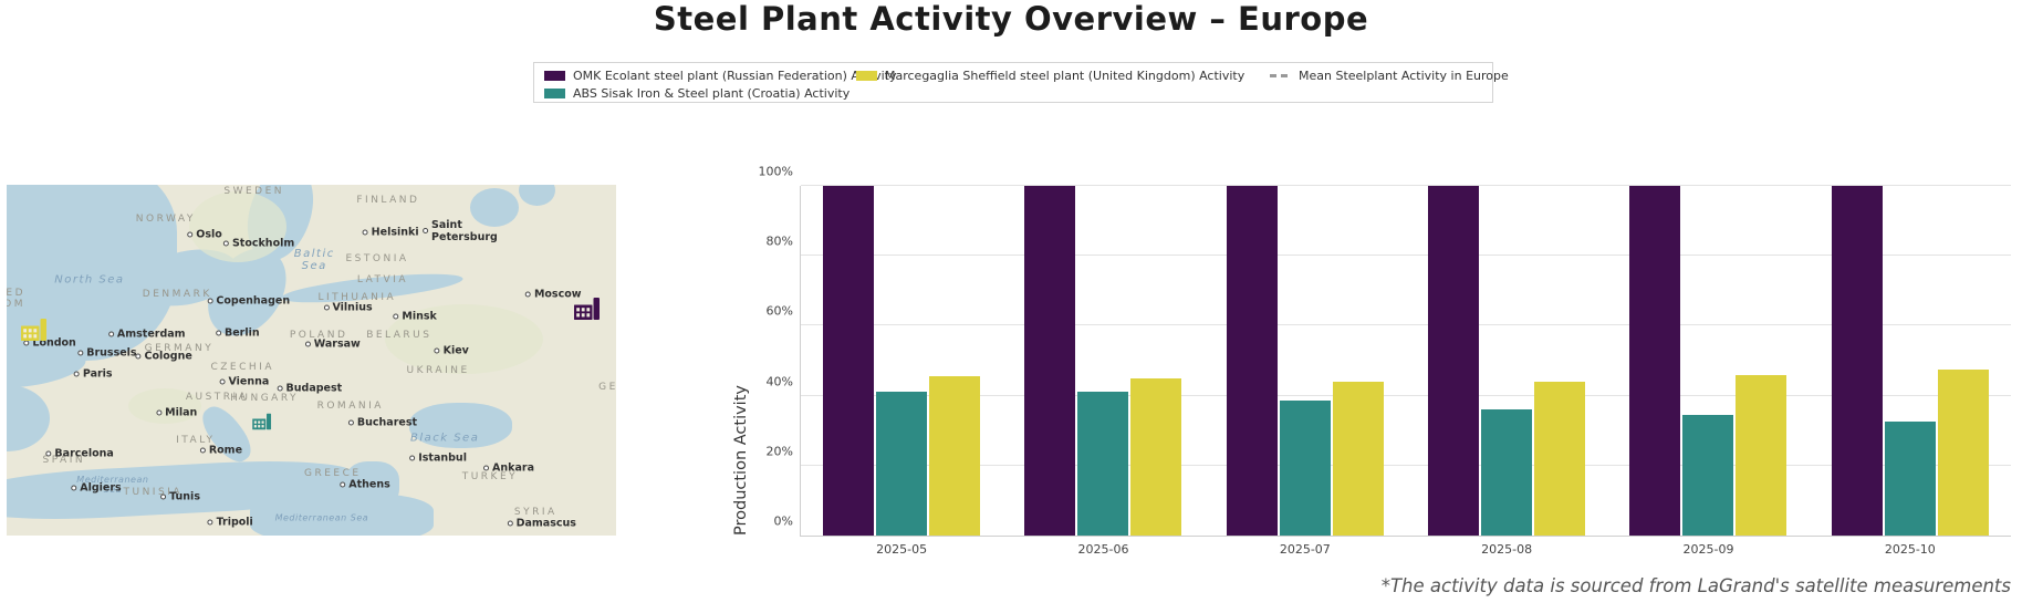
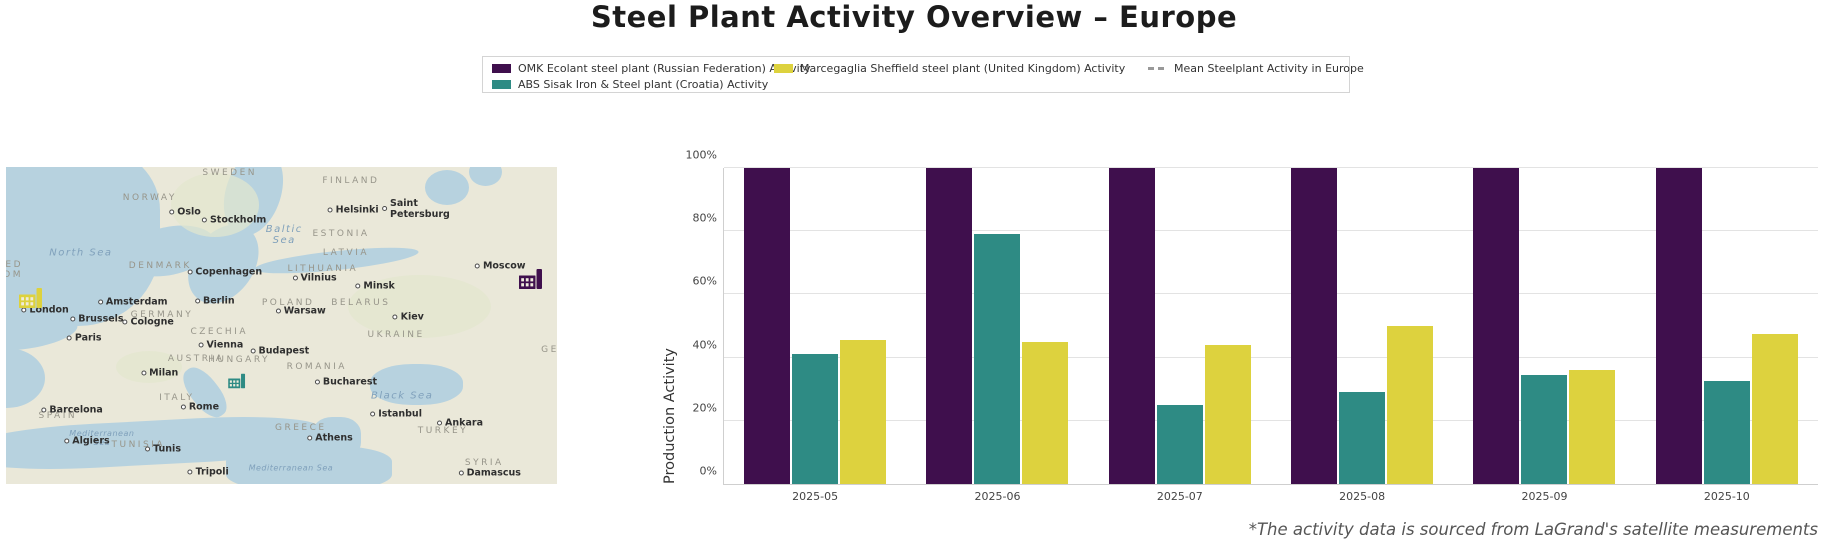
ABS Sisak Iron & Steel plant (Croatia) Activity/2025-06: 41% -> 79%
ABS Sisak Iron & Steel plant (Croatia) Activity/2025-07: 38% -> 25%
ABS Sisak Iron & Steel plant (Croatia) Activity/2025-08: 36% -> 29%
Marcegaglia Sheffield steel plant (United Kingdom) Activity/2025-08: 44% -> 50%
Marcegaglia Sheffield steel plant (United Kingdom) Activity/2025-09: 46% -> 36%
